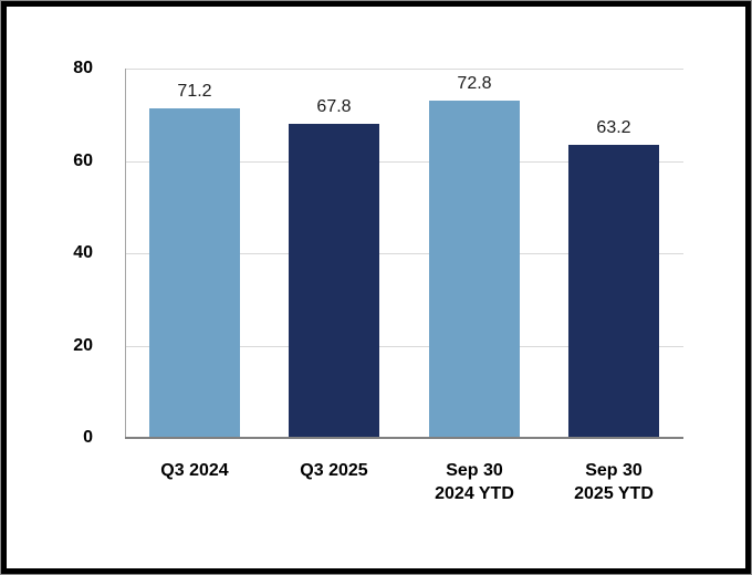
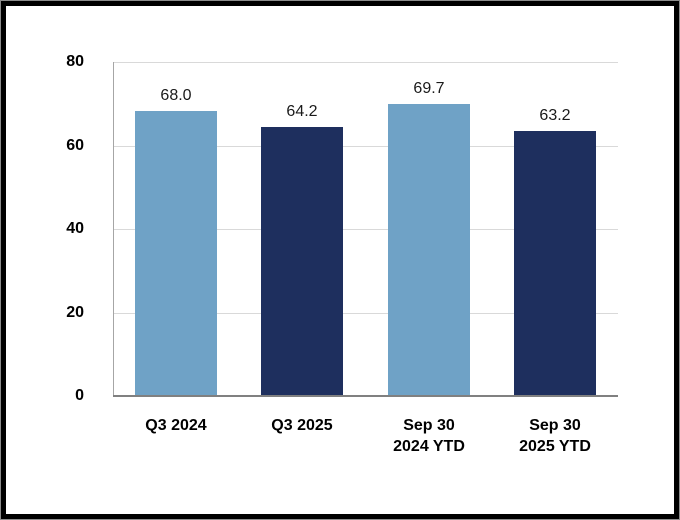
Q3 2024: 71.2 -> 68.0
Q3 2025: 67.8 -> 64.2
Sep 30 2024 YTD: 72.8 -> 69.7
